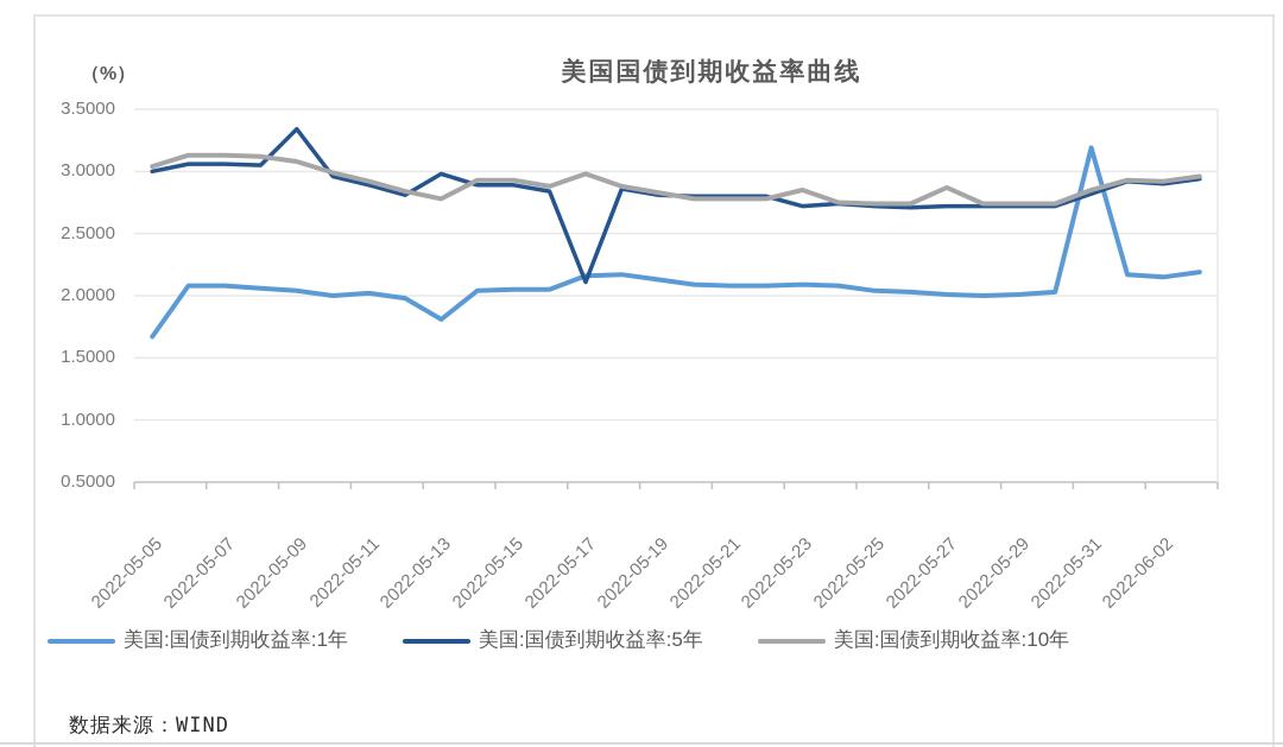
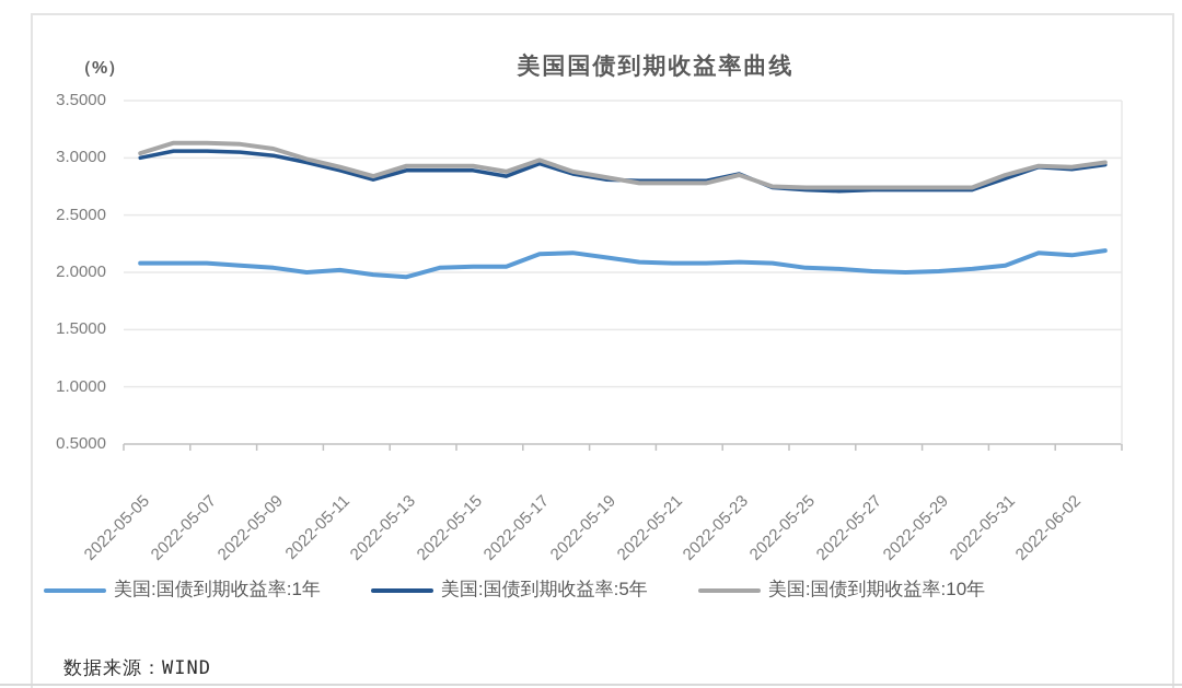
美国:国债到期收益率:1年/2022-05-05: 1.67 -> 2.08
美国:国债到期收益率:5年/2022-05-09: 3.34 -> 3.02
美国:国债到期收益率:1年/2022-05-13: 1.81 -> 1.96
美国:国债到期收益率:5年/2022-05-13: 2.98 -> 2.89
美国:国债到期收益率:10年/2022-05-13: 2.78 -> 2.93
美国:国债到期收益率:5年/2022-05-17: 2.11 -> 2.95
美国:国债到期收益率:5年/2022-05-23: 2.72 -> 2.86
美国:国债到期收益率:10年/2022-05-27: 2.87 -> 2.74
美国:国债到期收益率:1年/2022-05-31: 3.19 -> 2.06
